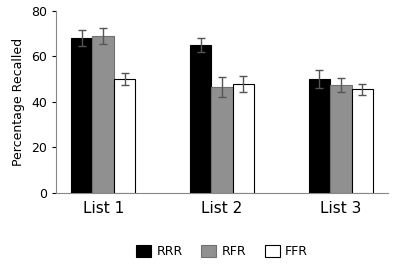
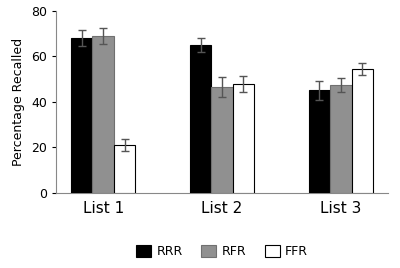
FFR/List 1: 50.0 -> 21.0
RRR/List 3: 50 -> 45
FFR/List 3: 45.5 -> 54.5
